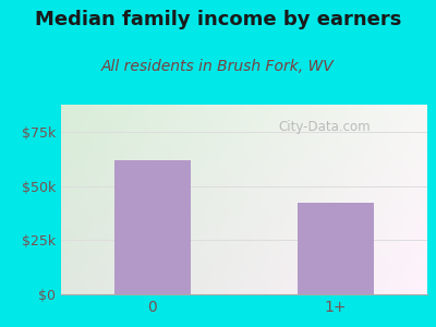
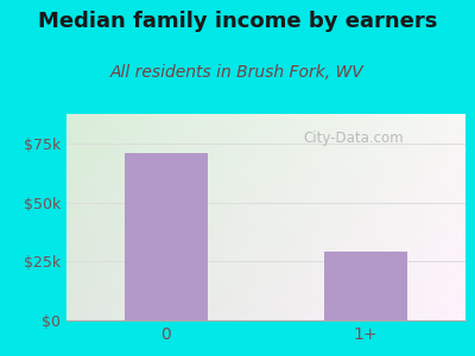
0: $62k -> $71k
1+: $42k -> $29k
